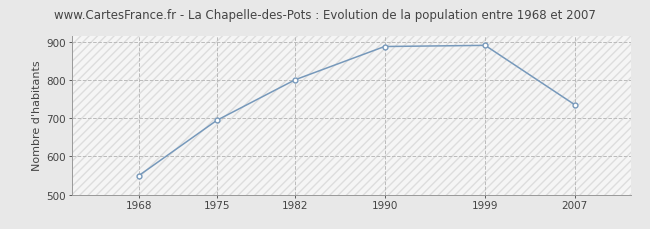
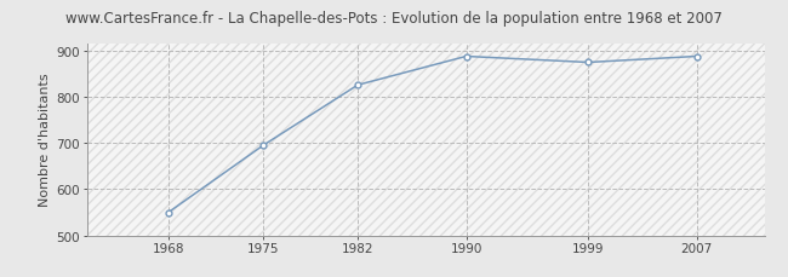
1982: 800 -> 825
1999: 890 -> 874
2007: 735 -> 887
